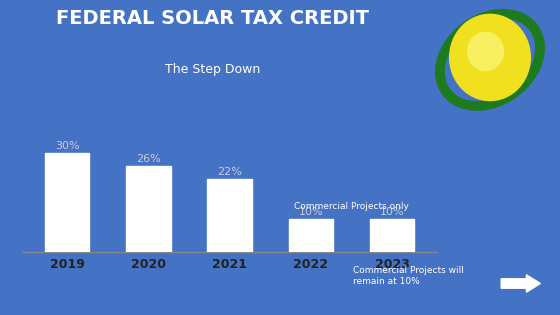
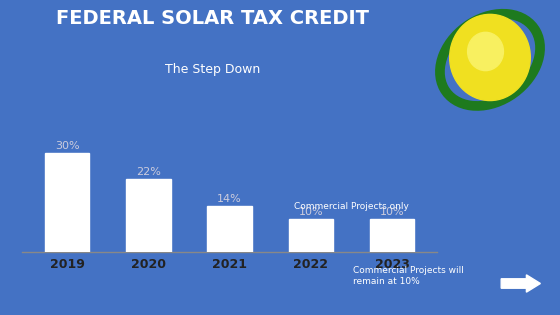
2020: 26% -> 22%
2021: 22% -> 14%
